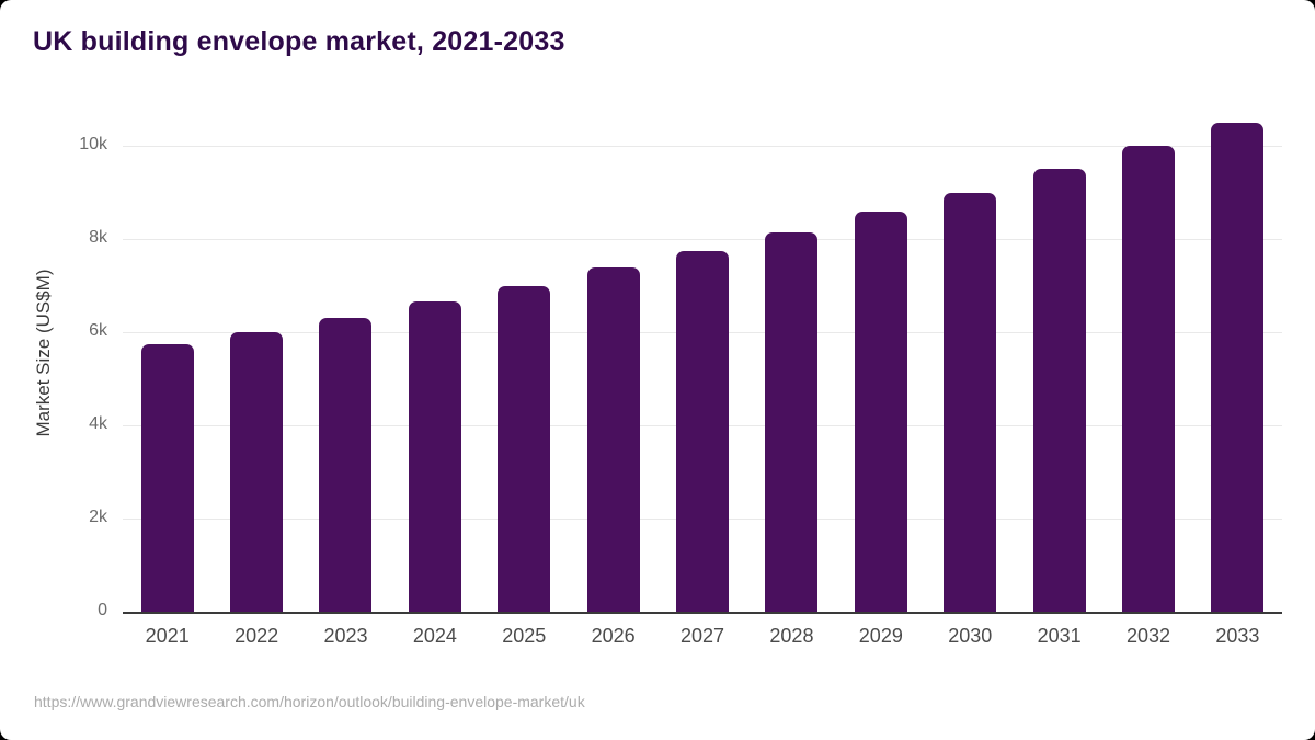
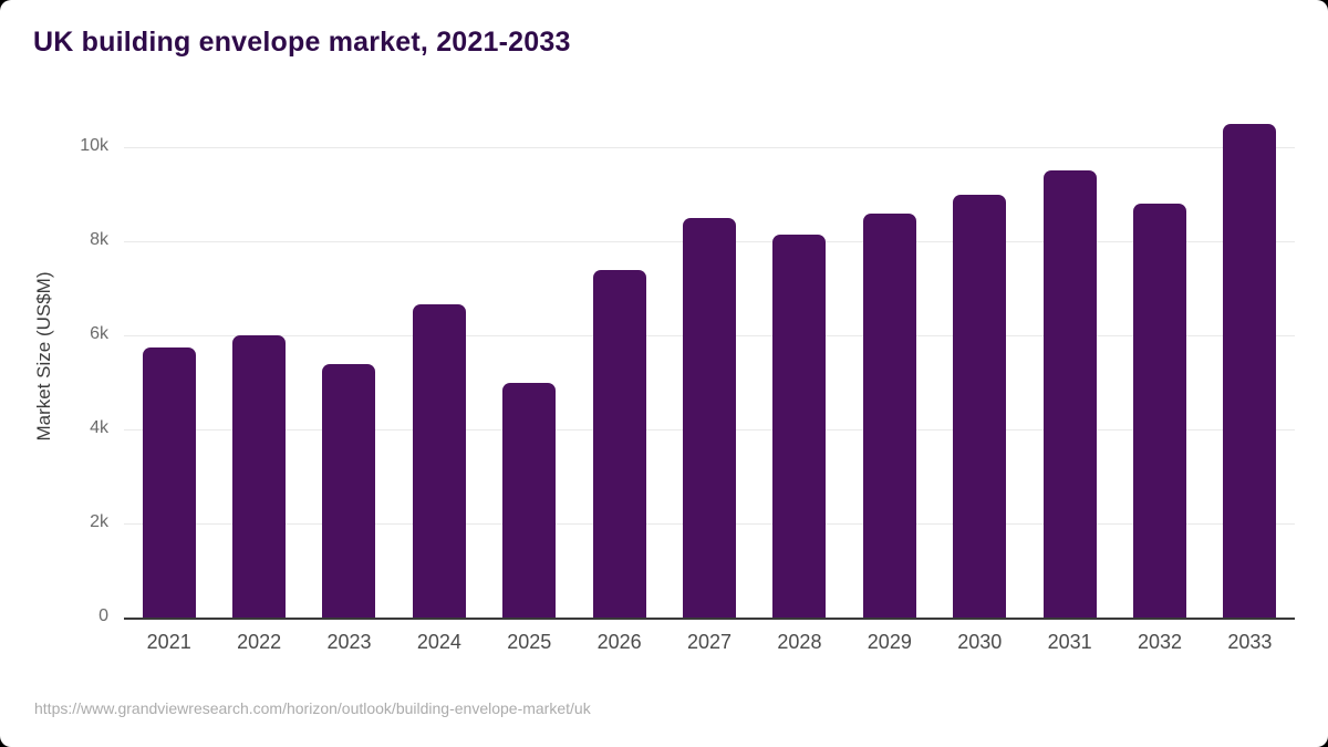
2023: 6.3k -> 5.4k
2025: 7.0k -> 5.0k
2027: 7.8k -> 8.5k
2032: 10.0k -> 8.8k
